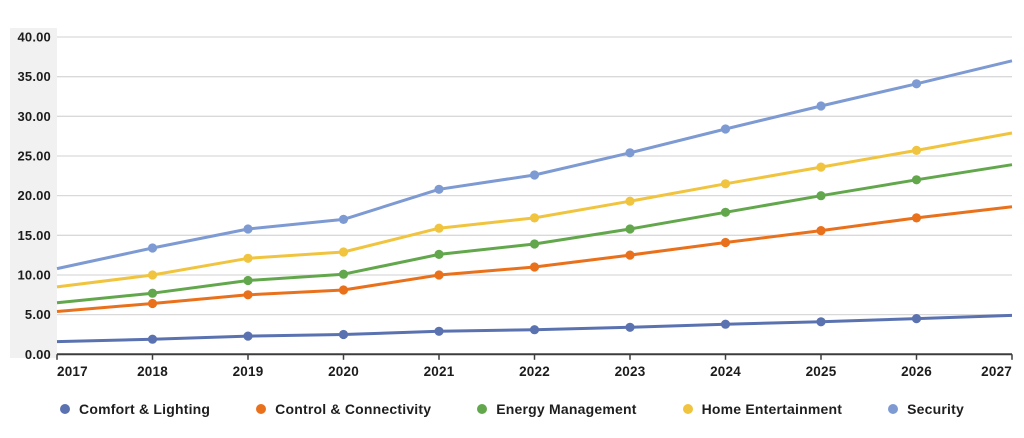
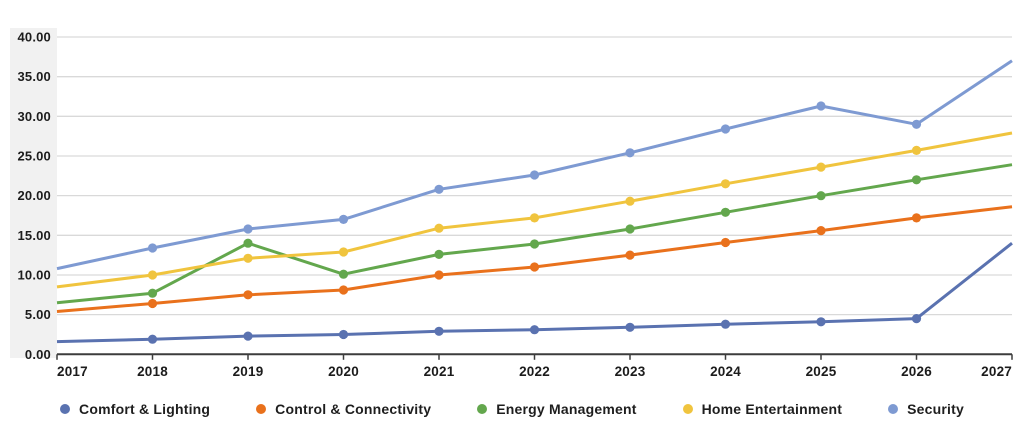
Energy Management/2019: 9 -> 14
Security/2026: 34 -> 29
Comfort & Lighting/2027: 5 -> 14
